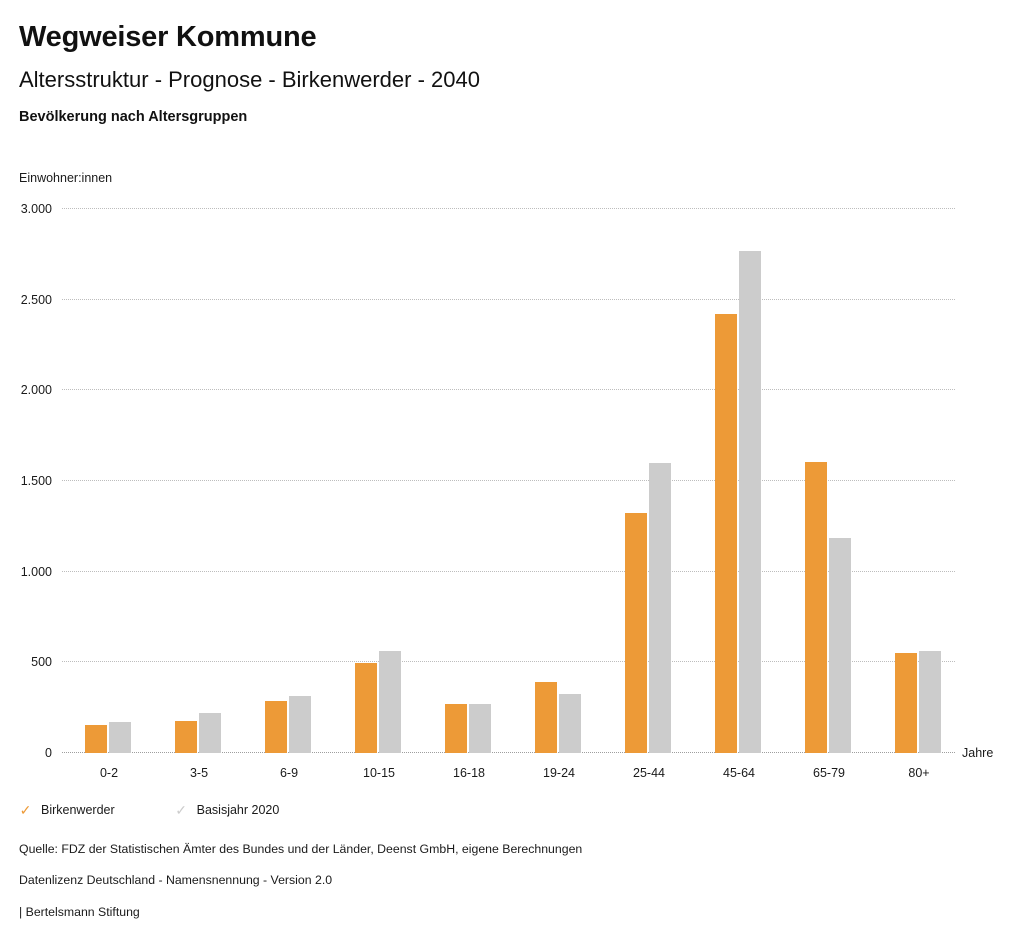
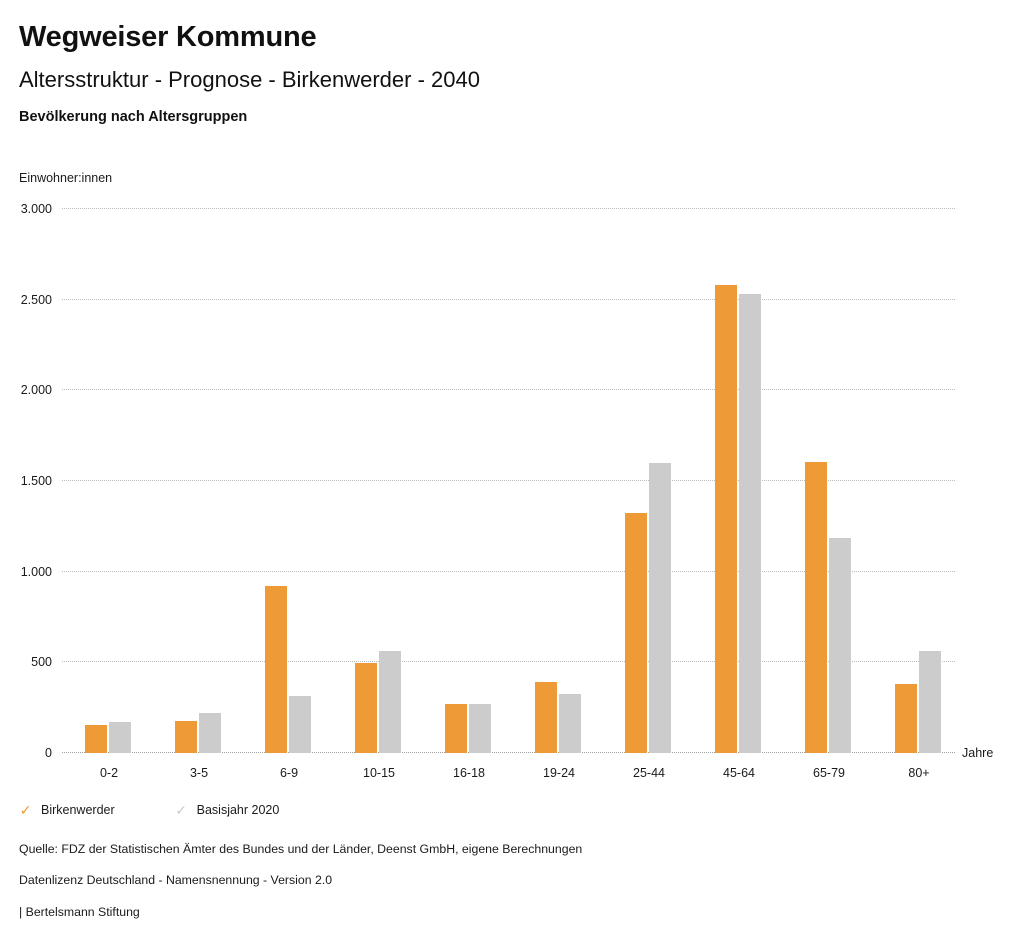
Birkenwerder/6-9: 280 -> 920
Birkenwerder/45-64: 2420 -> 2580
Basisjahr 2020/45-64: 2770 -> 2530
Birkenwerder/80+: 550 -> 380
